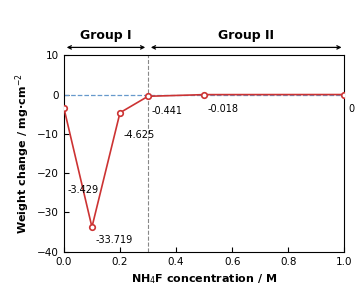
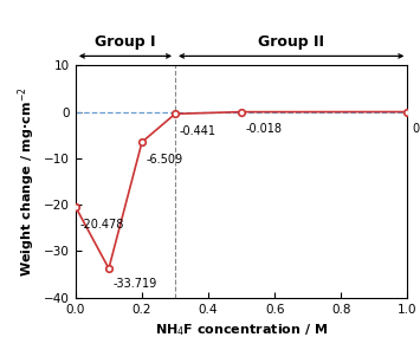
0.0: -3.429 -> -20.478
0.2: -4.625 -> -6.509
